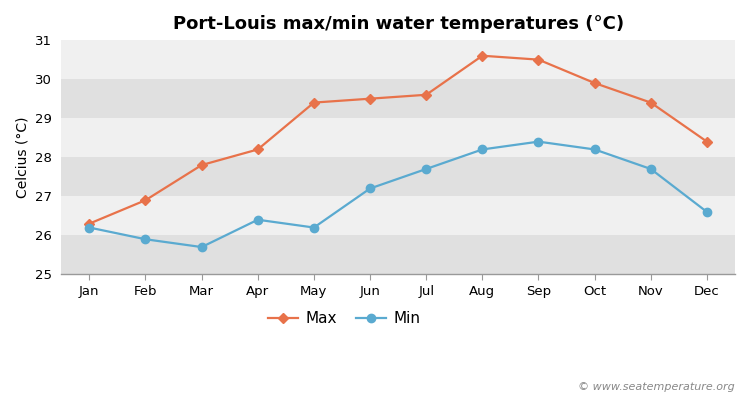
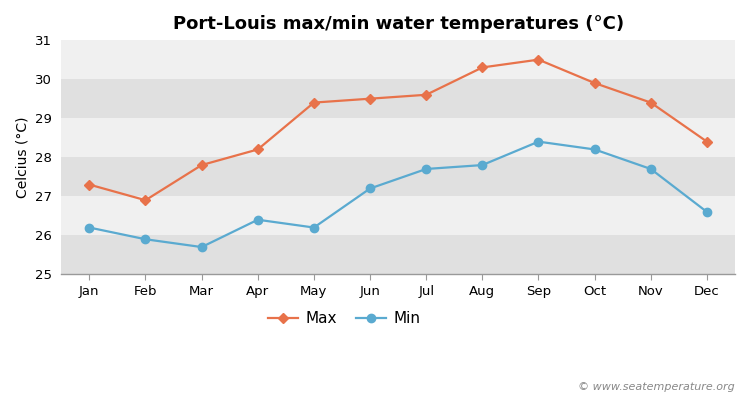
Max/Jan: 26.3 -> 27.3
Max/Aug: 30.6 -> 30.3
Min/Aug: 28.2 -> 27.8
